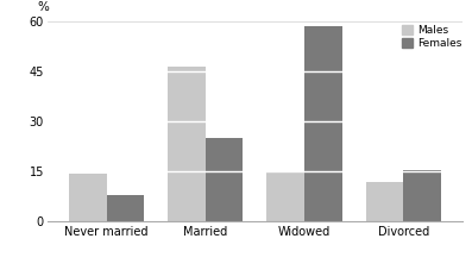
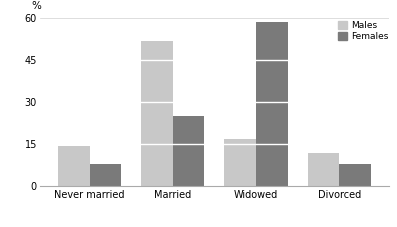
Males/Married: 46.5 -> 52.0
Males/Widowed: 15.0 -> 17.0
Females/Divorced: 15.5 -> 8.0
